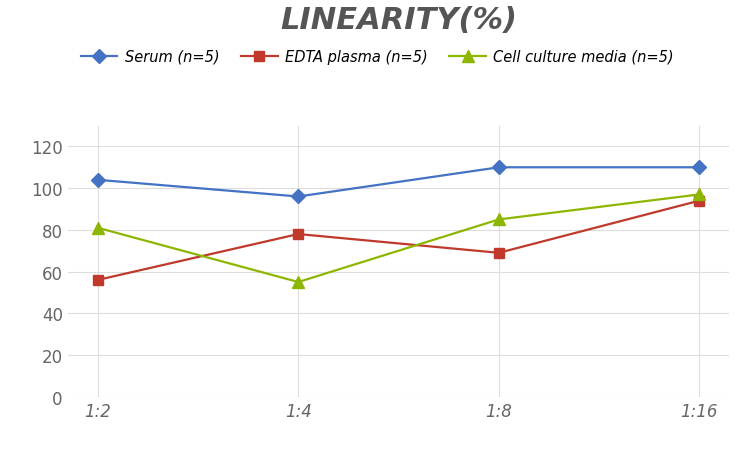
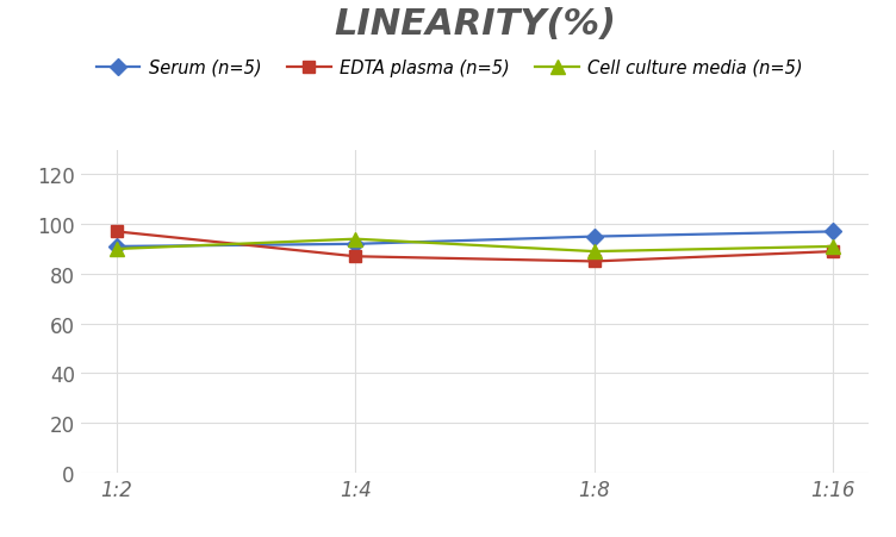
Serum (n=5)/1:2: 104 -> 91
EDTA plasma (n=5)/1:2: 56 -> 97
Cell culture media (n=5)/1:2: 81 -> 90
Serum (n=5)/1:4: 96 -> 92
EDTA plasma (n=5)/1:4: 78 -> 87
Cell culture media (n=5)/1:4: 55 -> 94
Serum (n=5)/1:8: 110 -> 95
EDTA plasma (n=5)/1:8: 69 -> 85
Cell culture media (n=5)/1:8: 85 -> 89
Serum (n=5)/1:16: 110 -> 97
EDTA plasma (n=5)/1:16: 94 -> 89
Cell culture media (n=5)/1:16: 97 -> 91
